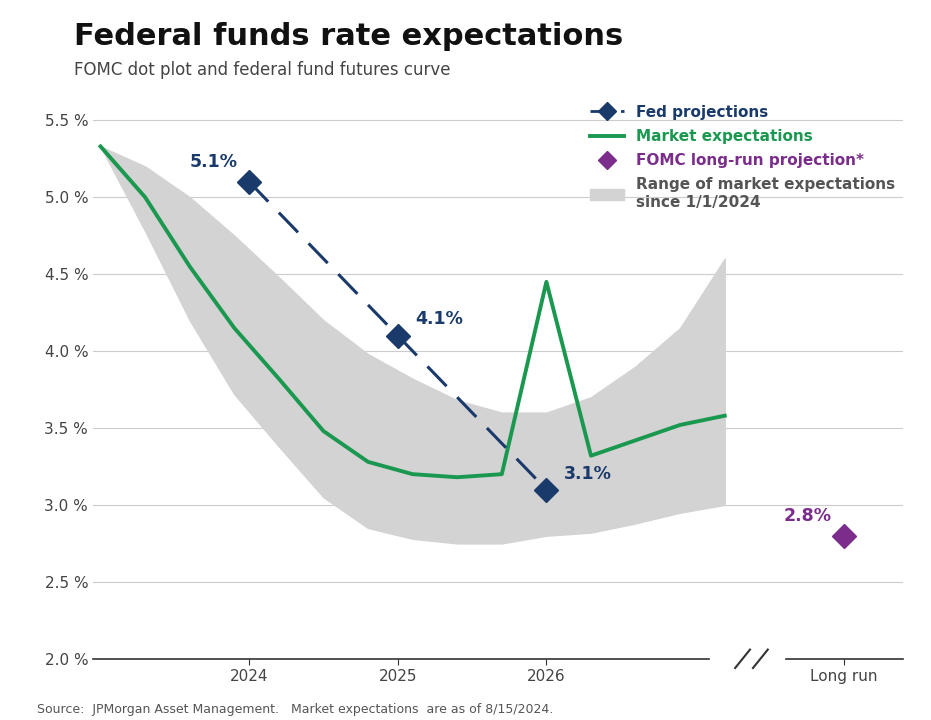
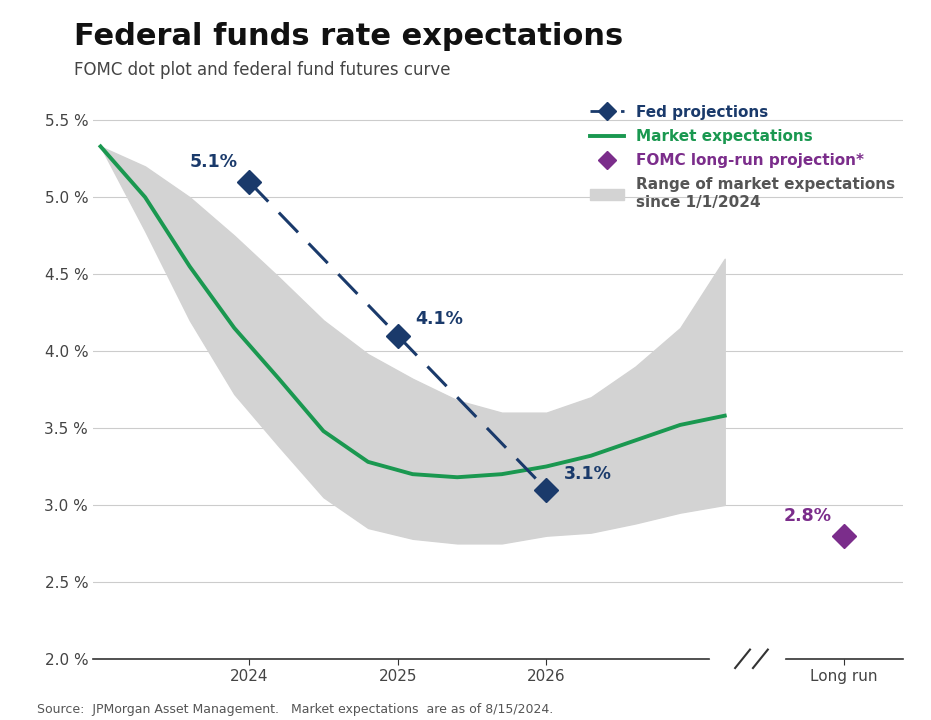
Market expectations/2026: 4.45 % -> 3.25 %
